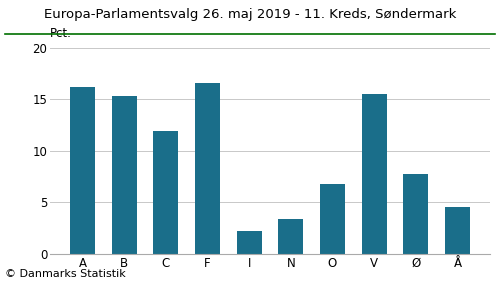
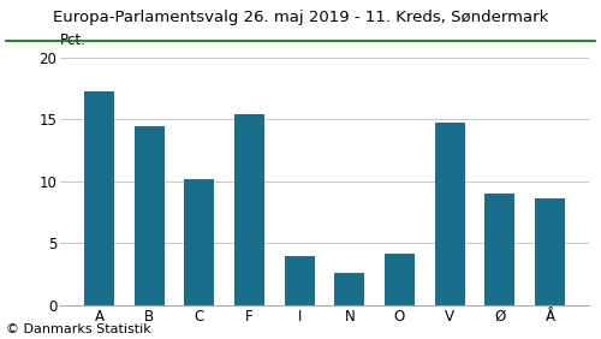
A: 16.2 -> 17.3
B: 15.3 -> 14.5
C: 11.9 -> 10.2
F: 16.6 -> 15.4
I: 2.2 -> 4.0
N: 3.4 -> 2.6
O: 6.8 -> 4.2
V: 15.5 -> 14.7
Ø: 7.8 -> 9.0
Å: 4.5 -> 8.6
